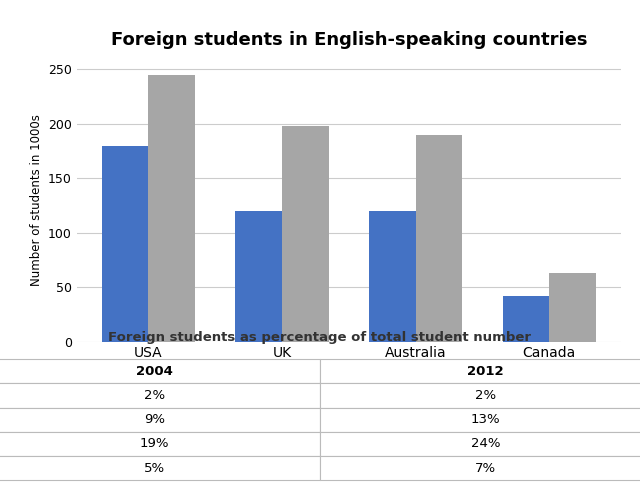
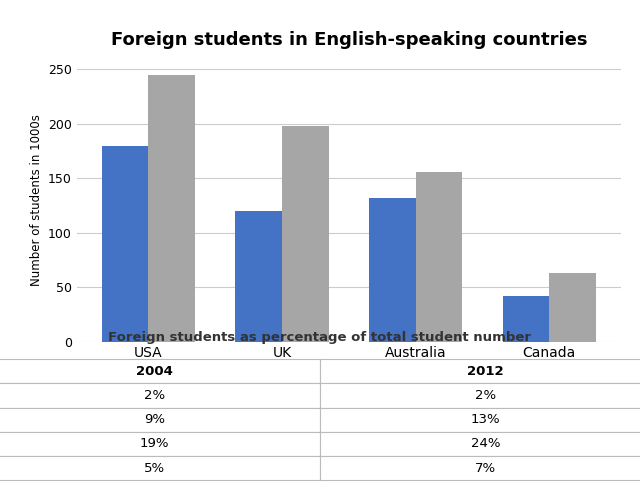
2004/Australia: 120 -> 132
2012/Australia: 190 -> 156
